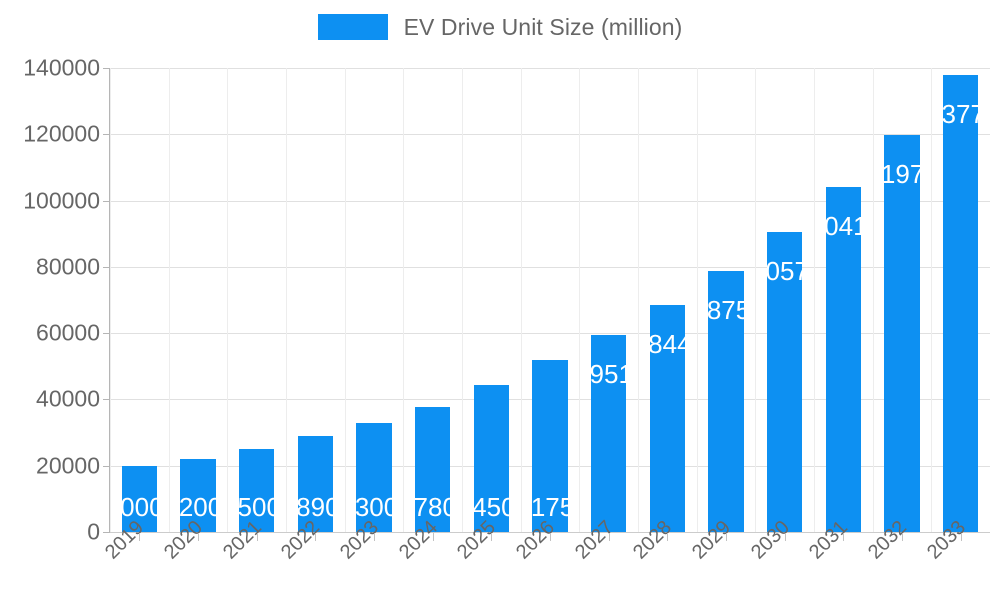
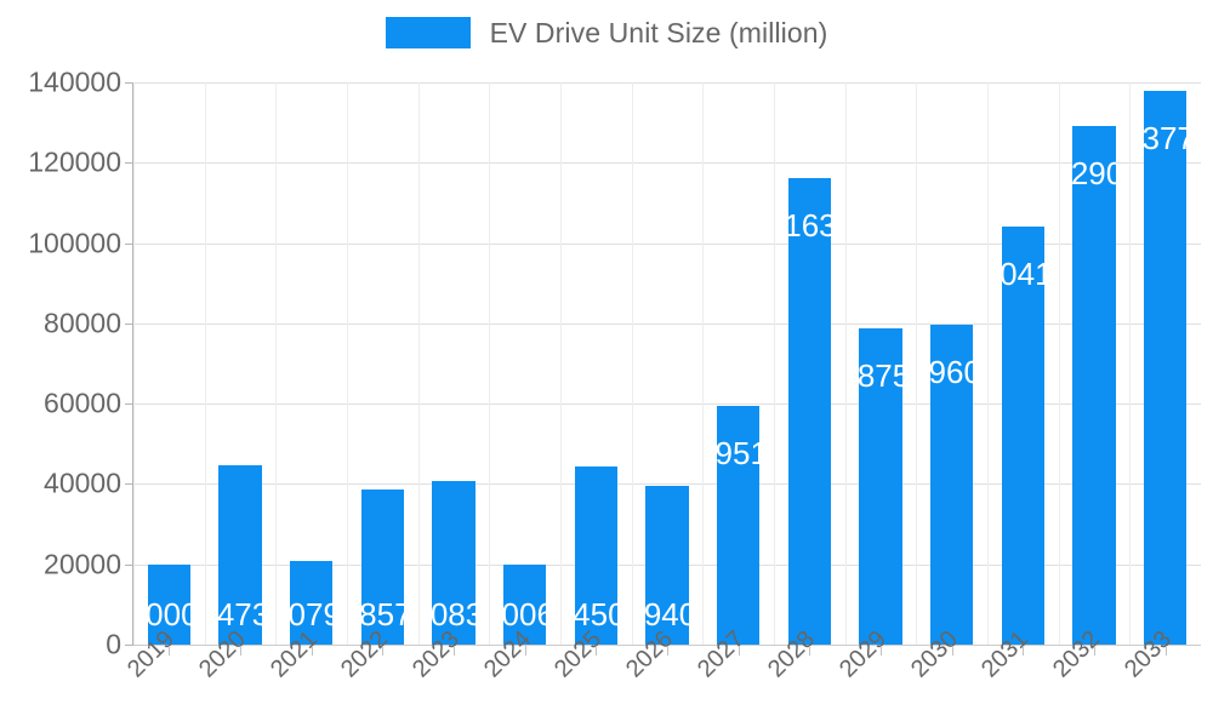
2020: 22000 -> 44738
2021: 25000 -> 20794
2022: 28900 -> 38575
2023: 33005 -> 40838
2024: 37800 -> 20061
2026: 51755 -> 39401
2028: 68442 -> 116312
2030: 90575 -> 79602
2032: 119773 -> 129030
